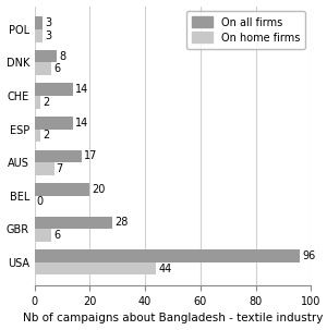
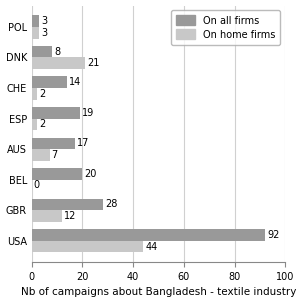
On home firms/DNK: 6 -> 21
On all firms/ESP: 14 -> 19
On home firms/GBR: 6 -> 12
On all firms/USA: 96 -> 92
